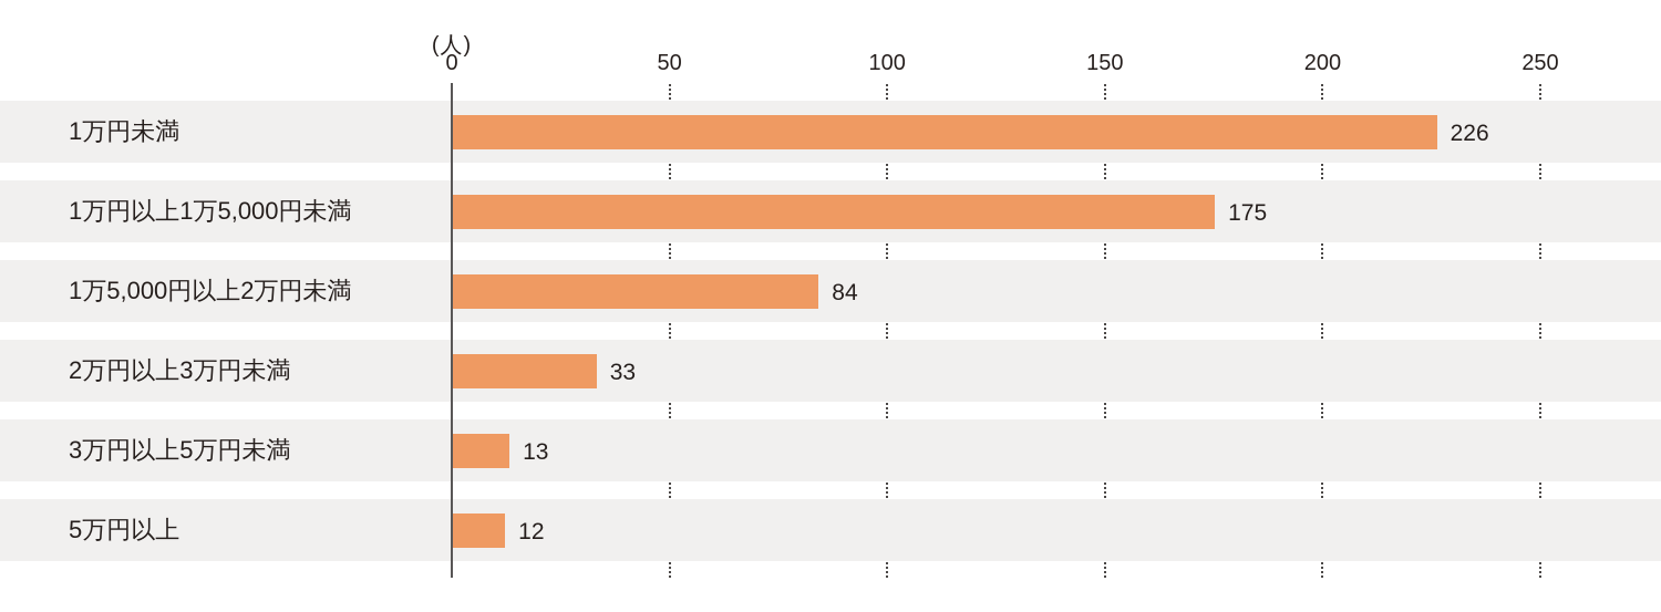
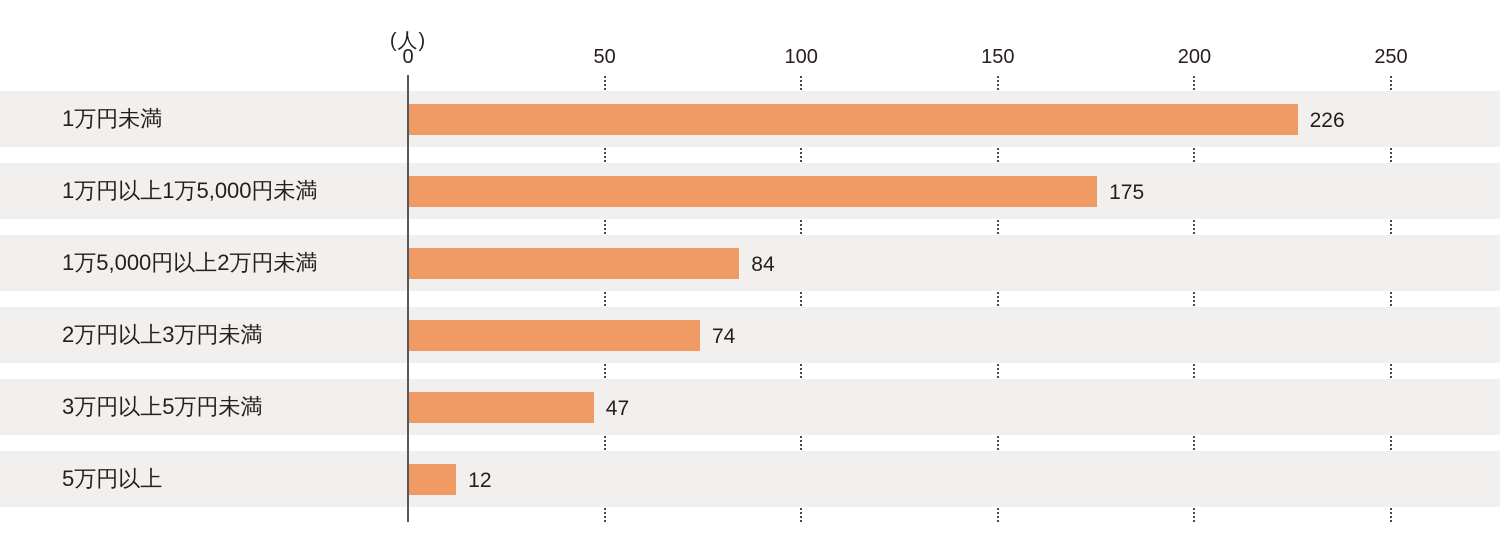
2万円以上3万円未満: 33 -> 74
3万円以上5万円未満: 13 -> 47
